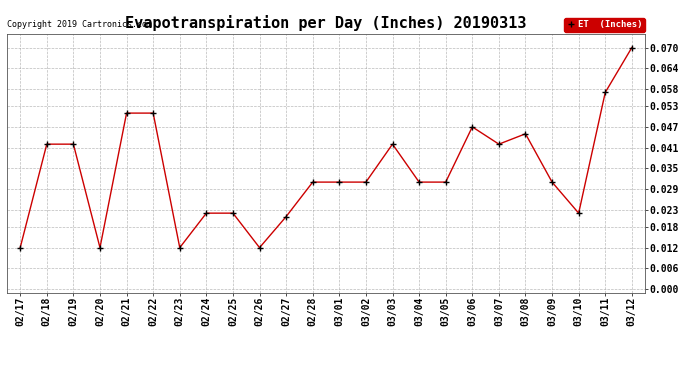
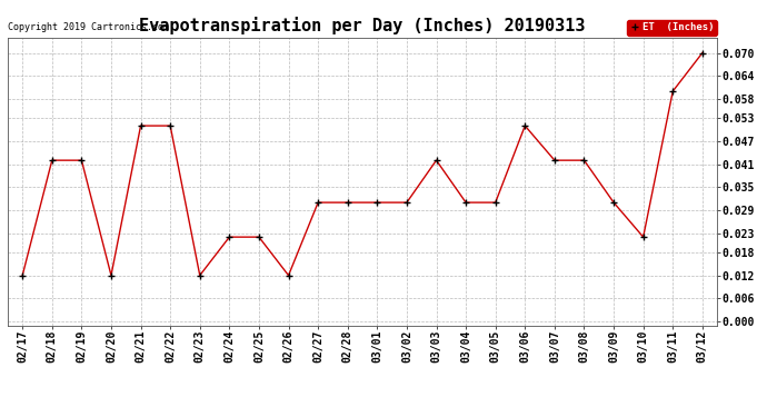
02/27: 0.021 -> 0.031
03/06: 0.047 -> 0.051
03/08: 0.045 -> 0.042
03/11: 0.057 -> 0.060
